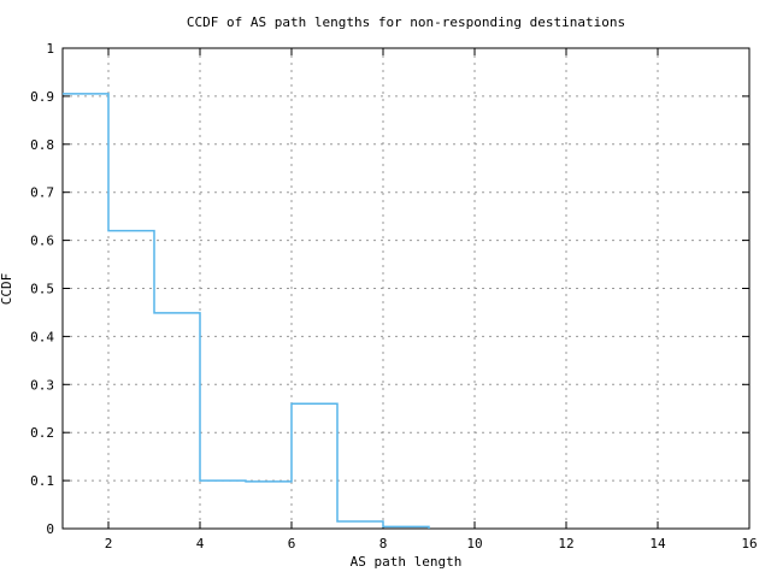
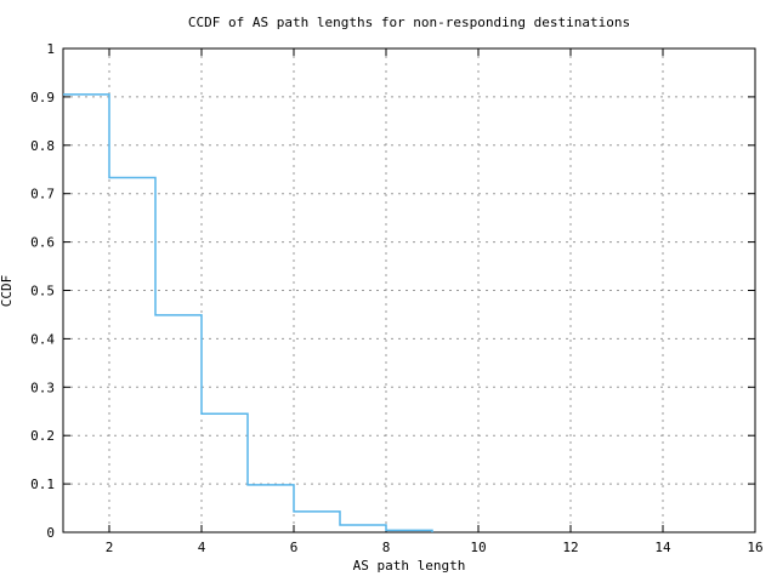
2: 0.62 -> 0.73
4: 0.10 -> 0.24
6: 0.26 -> 0.04
